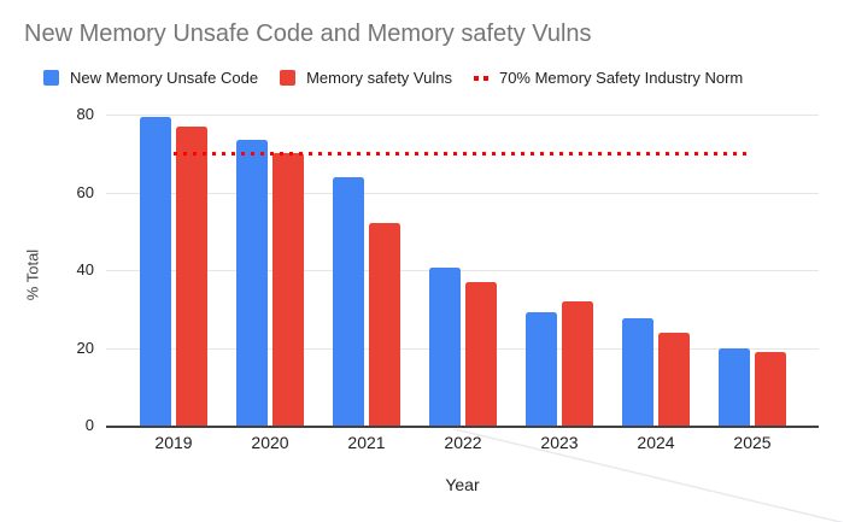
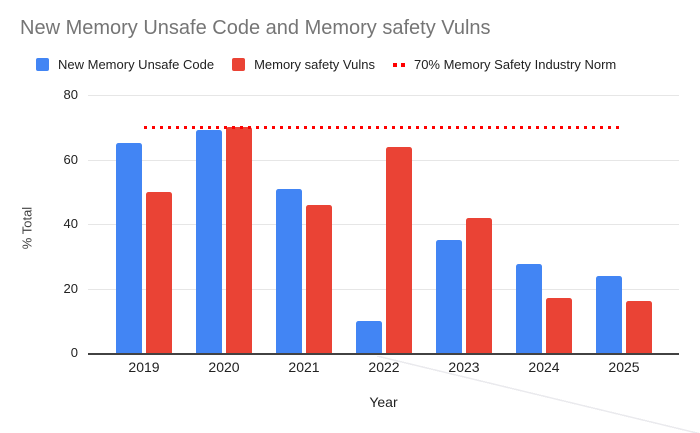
New Memory Unsafe Code/2019: 80 -> 65
Memory safety Vulns/2019: 77 -> 50
New Memory Unsafe Code/2020: 74 -> 69
New Memory Unsafe Code/2021: 64 -> 51
Memory safety Vulns/2021: 52 -> 46
New Memory Unsafe Code/2022: 40 -> 10
Memory safety Vulns/2022: 37 -> 64
New Memory Unsafe Code/2023: 29 -> 35
Memory safety Vulns/2023: 32 -> 42
Memory safety Vulns/2024: 24 -> 17
New Memory Unsafe Code/2025: 20 -> 24
Memory safety Vulns/2025: 19 -> 16
